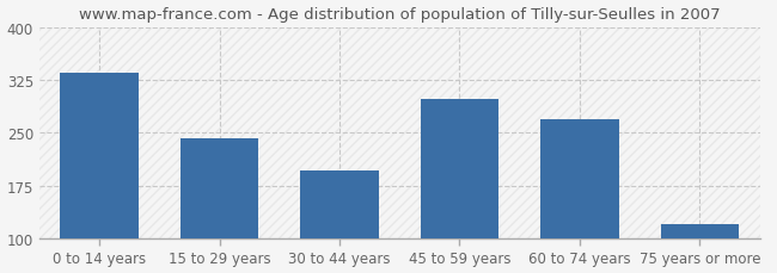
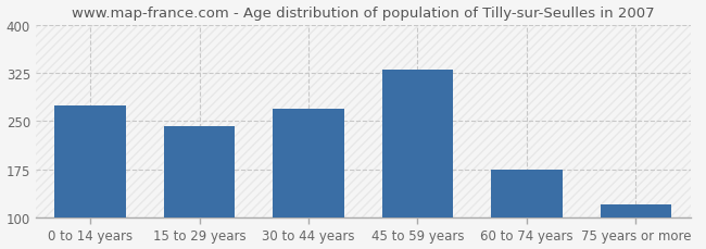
0 to 14 years: 336 -> 275
30 to 44 years: 196 -> 270
45 to 59 years: 298 -> 330
60 to 74 years: 270 -> 175
